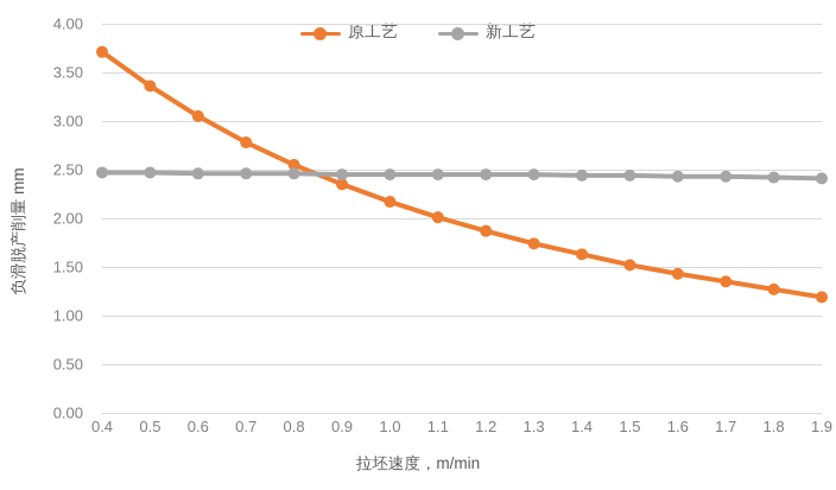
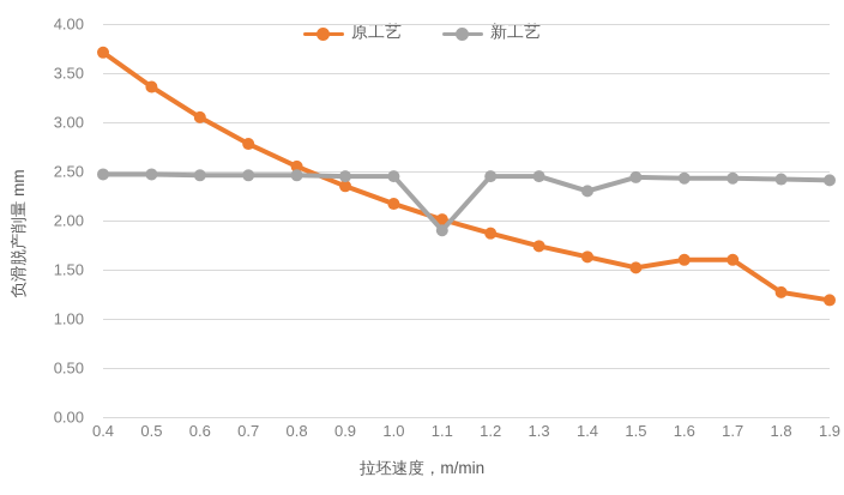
新工艺/1.1: 2.5 -> 1.9
新工艺/1.4: 2.4 -> 2.3
原工艺/1.6: 1.4 -> 1.6
原工艺/1.7: 1.4 -> 1.6
